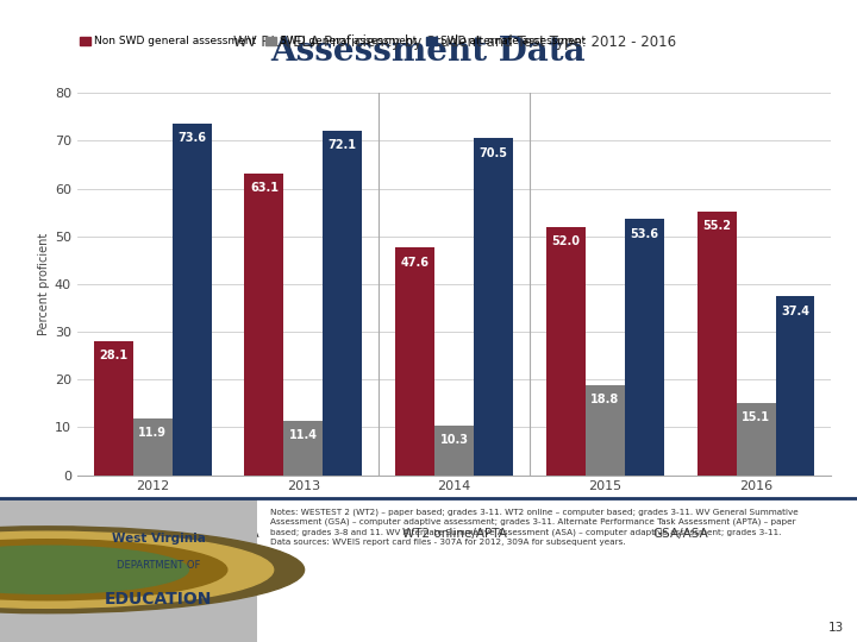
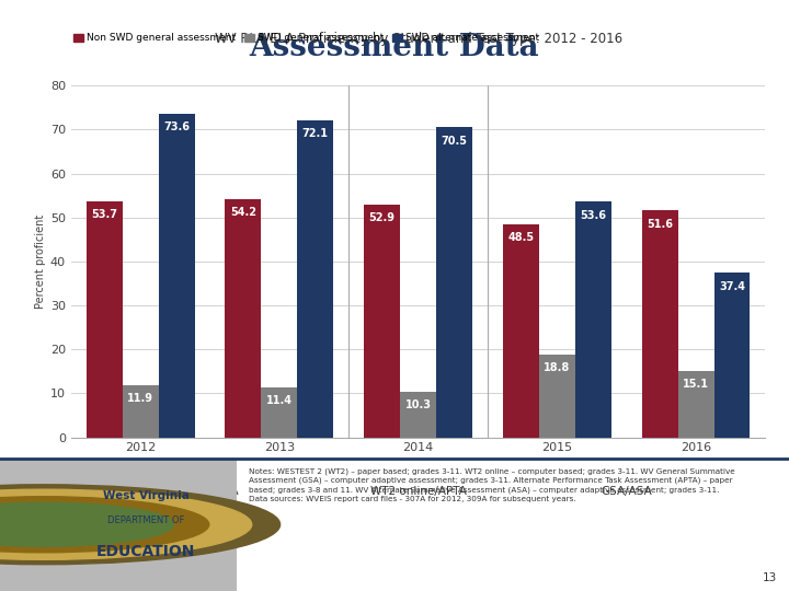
Non SWD general assessment/2012: 28.1 -> 53.7
Non SWD general assessment/2013: 63.1 -> 54.2
Non SWD general assessment/2014: 47.6 -> 52.9
Non SWD general assessment/2015: 52.0 -> 48.5
Non SWD general assessment/2016: 55.2 -> 51.6
